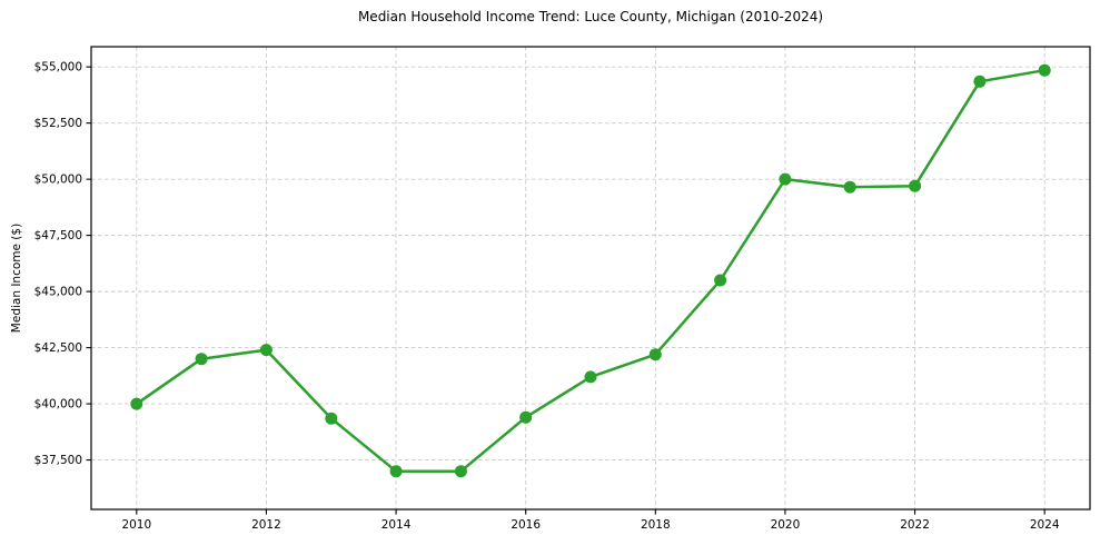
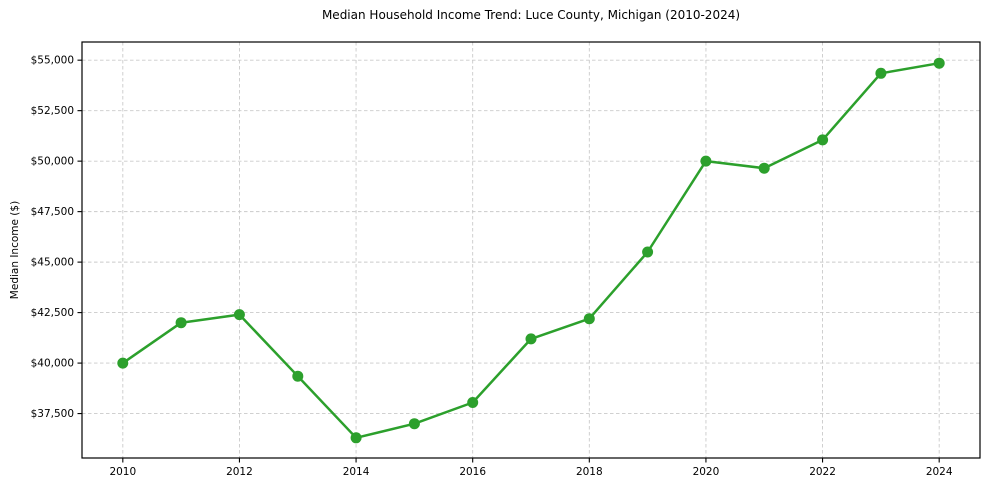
2014: $37000 -> $36300
2016: $39400 -> $38000
2022: $49700 -> $51000
